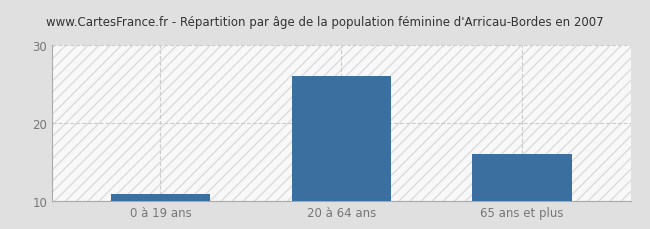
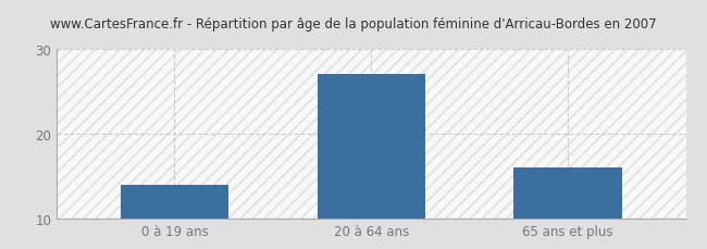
0 à 19 ans: 11 -> 14
20 à 64 ans: 26 -> 27
